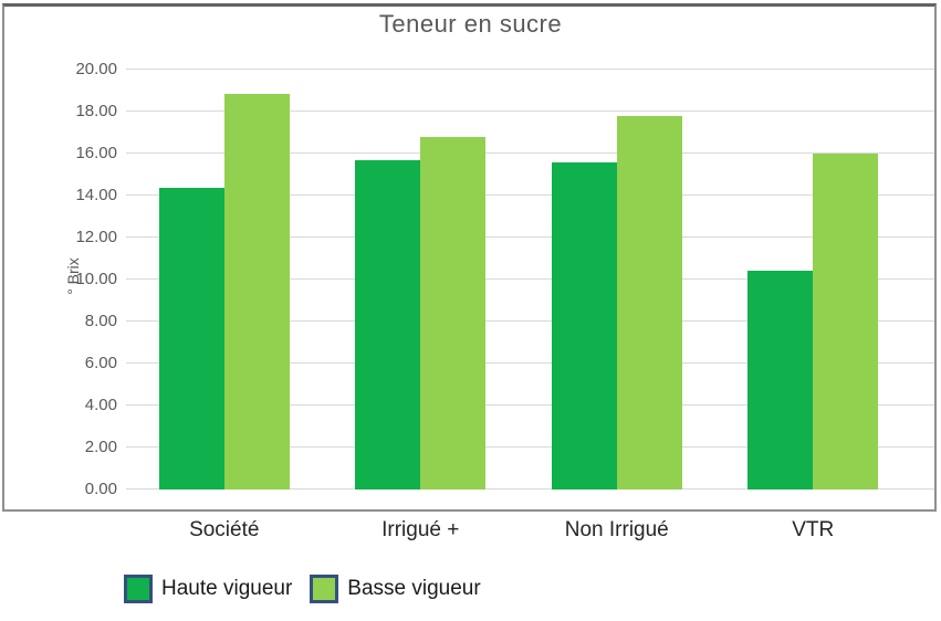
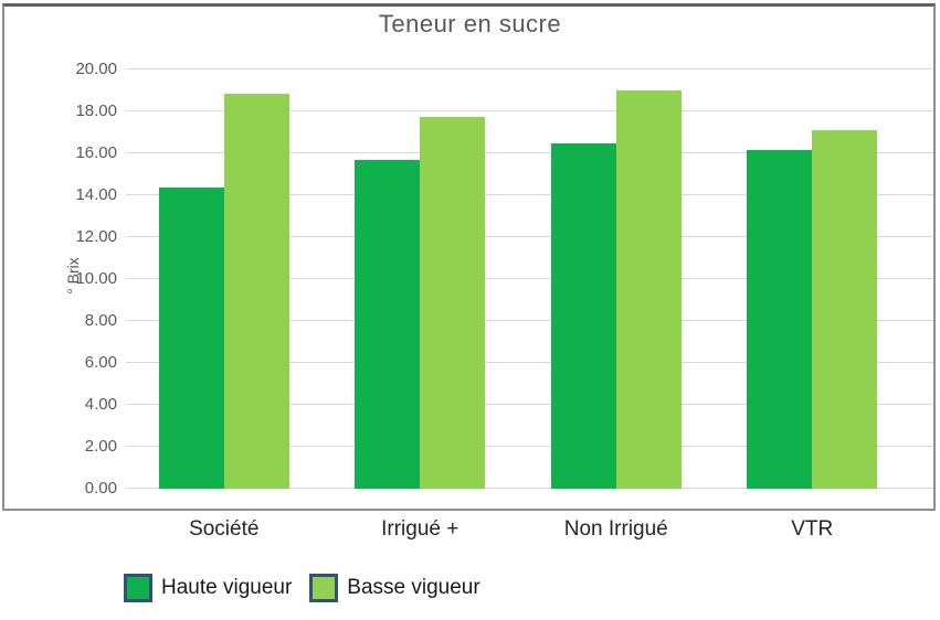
Basse vigueur/Irrigué +: 16.8 -> 17.8
Haute vigueur/Non Irrigué: 15.6 -> 16.5
Basse vigueur/Non Irrigué: 17.8 -> 19.0
Haute vigueur/VTR: 10.4 -> 16.1
Basse vigueur/VTR: 16.0 -> 17.1
